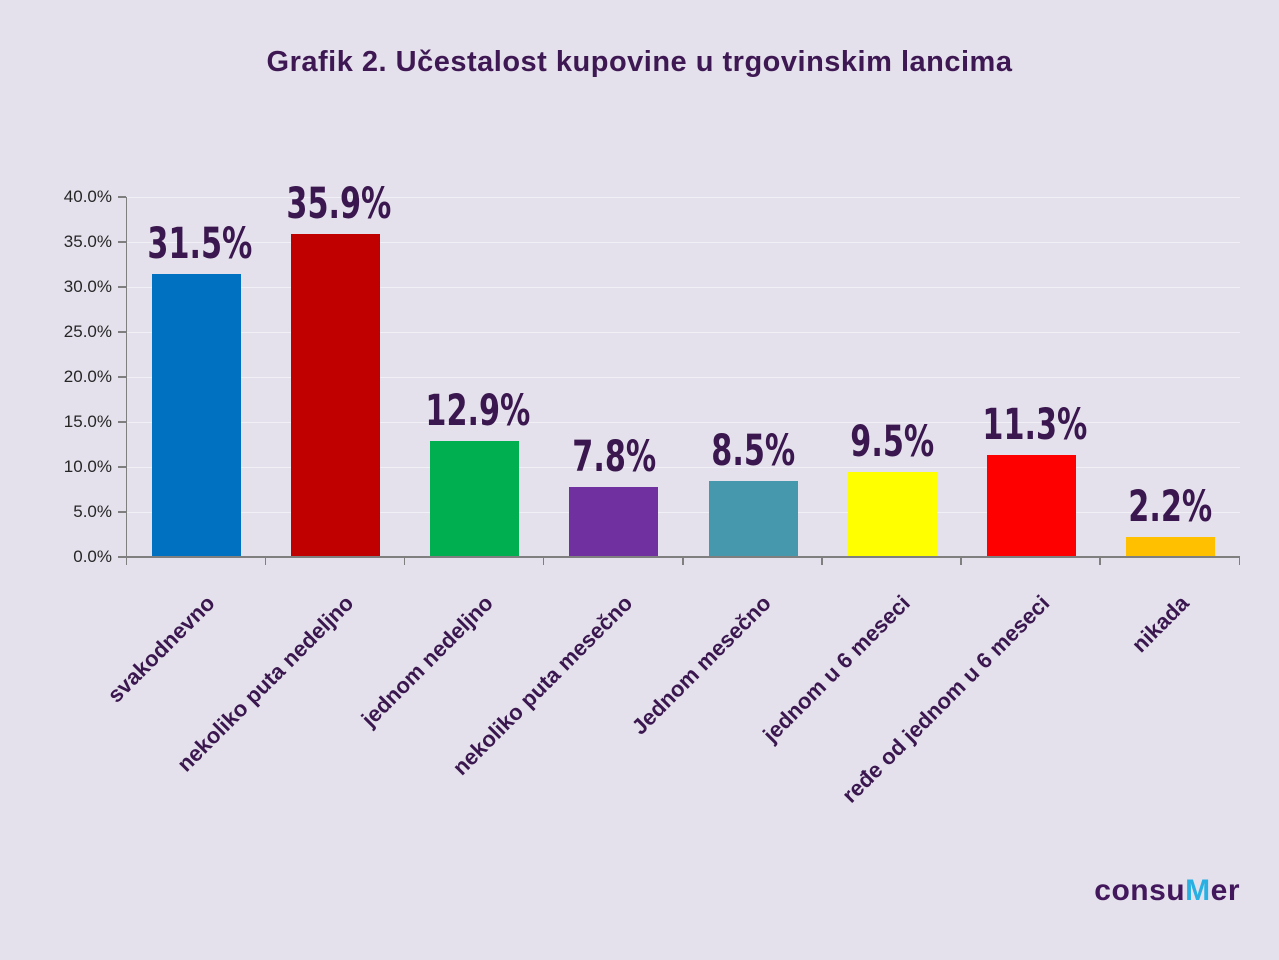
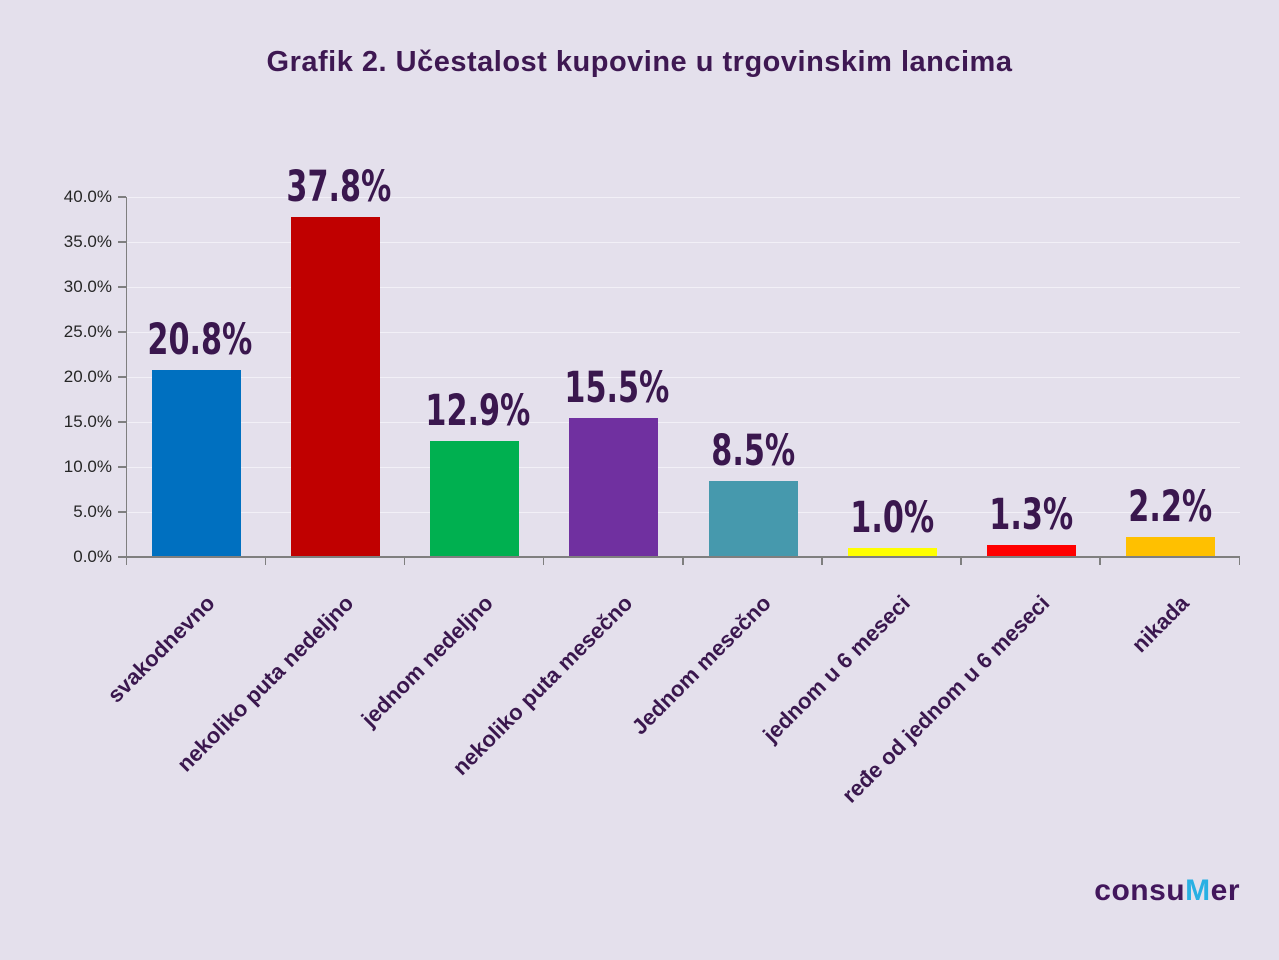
svakodnevno: 31.5% -> 20.8%
nekoliko puta nedeljno: 35.9% -> 37.8%
nekoliko puta mesečno: 7.8% -> 15.5%
jednom u 6 meseci: 9.5% -> 1.0%
ređe od jednom u 6 meseci: 11.3% -> 1.3%
